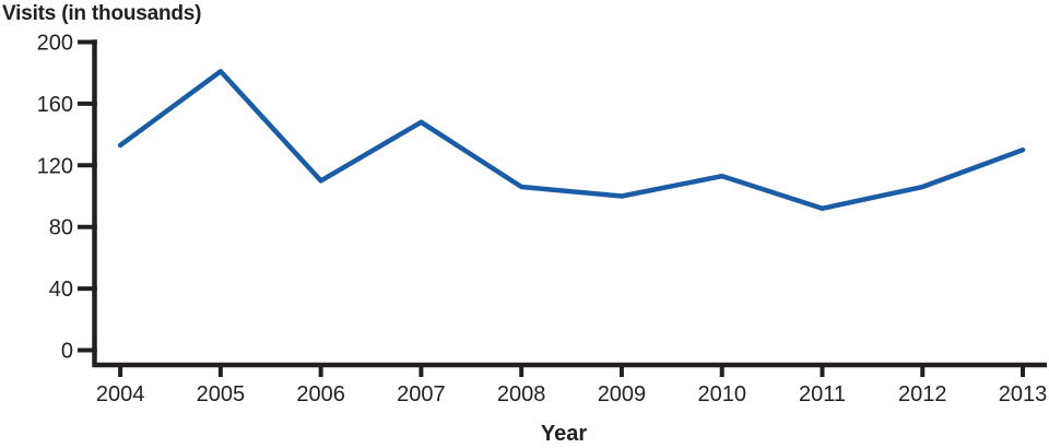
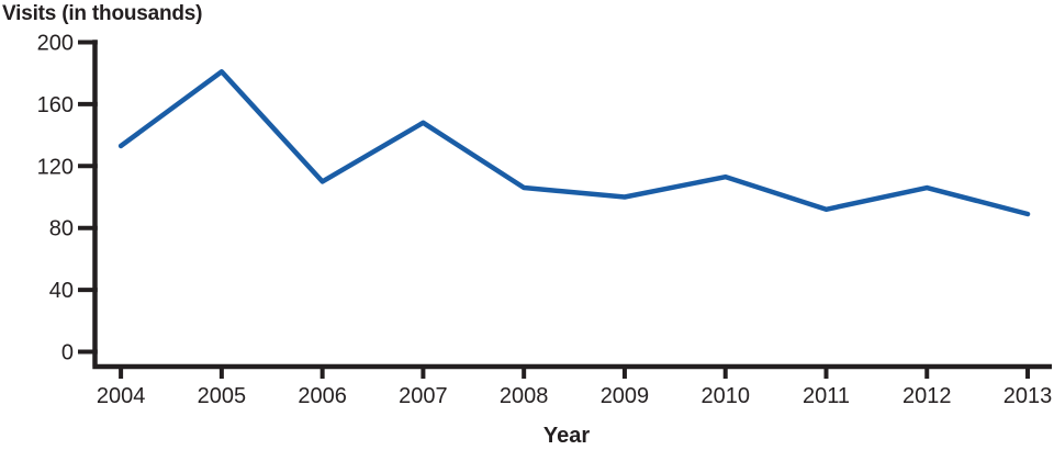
2013: 130 -> 89
